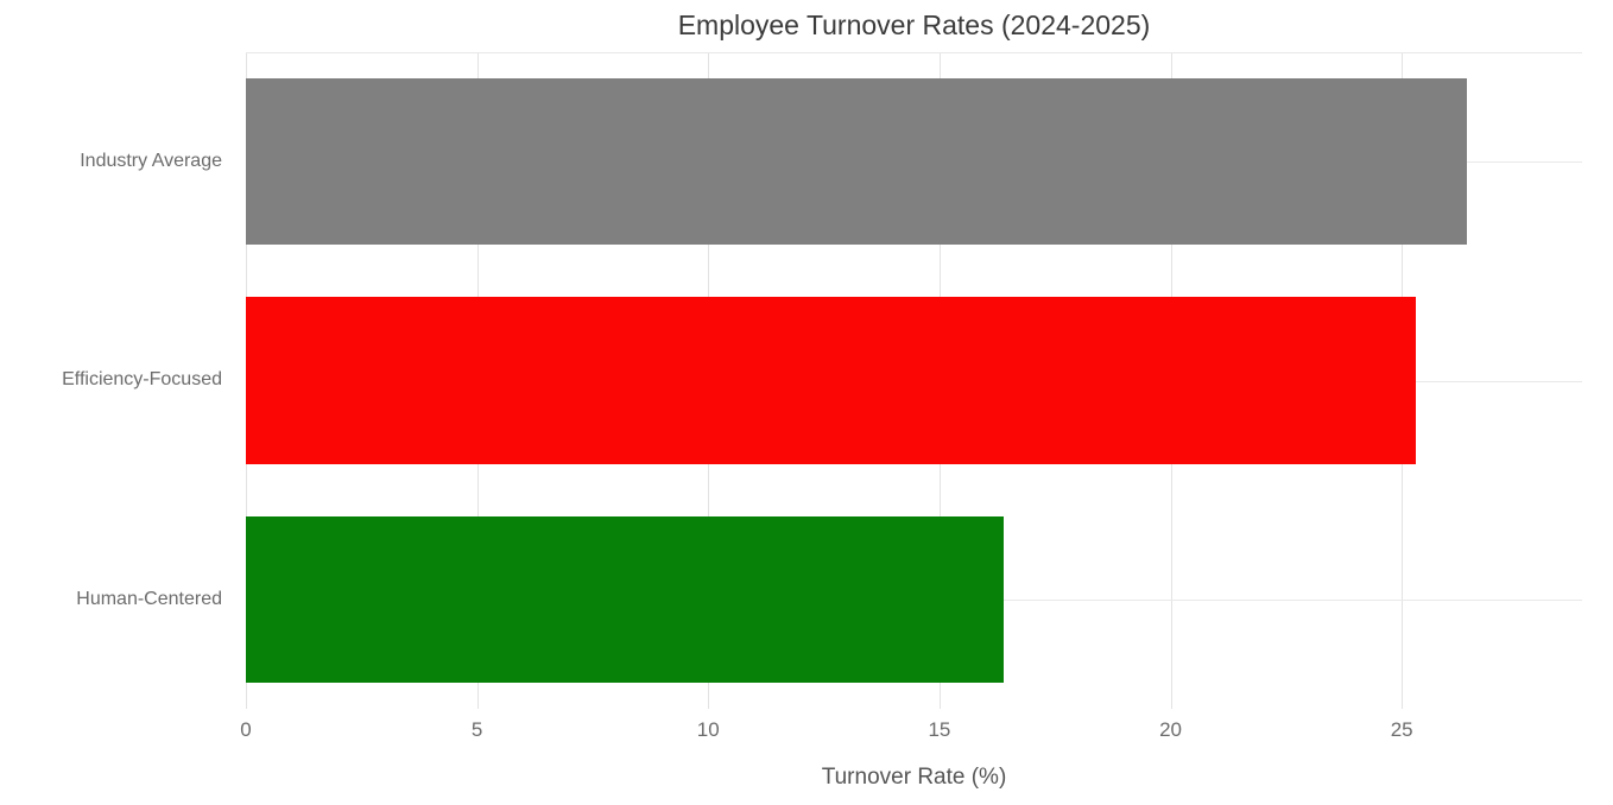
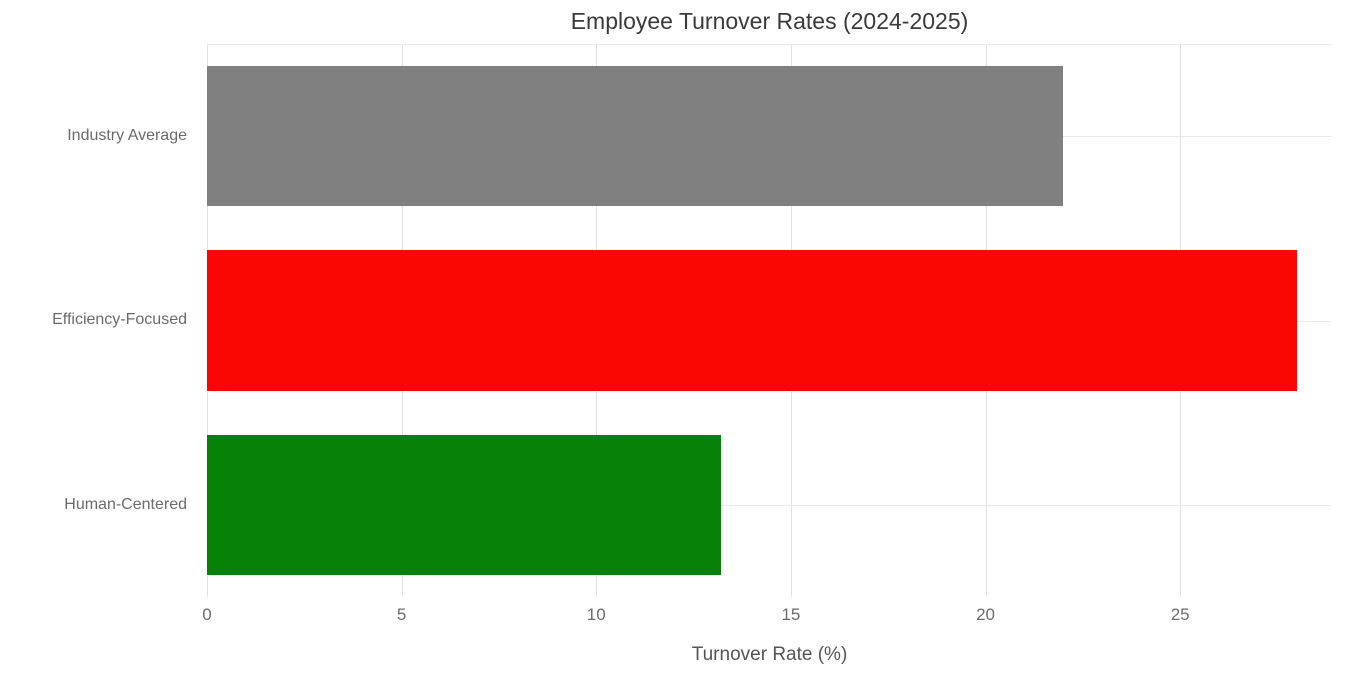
Industry Average: 26.4 -> 22.0
Efficiency-Focused: 25.3 -> 28.0
Human-Centered: 16.4 -> 13.2
